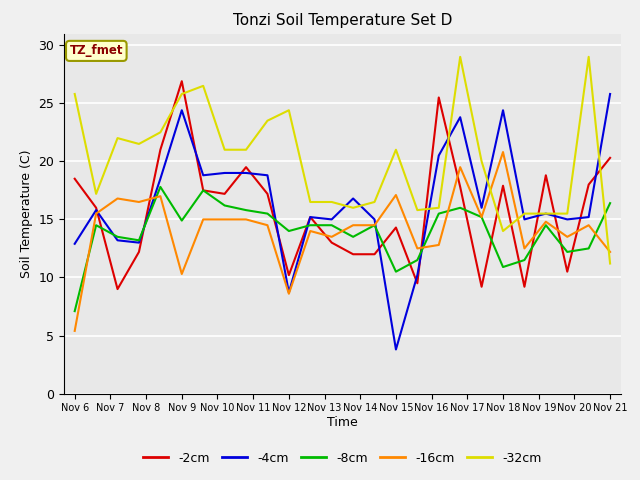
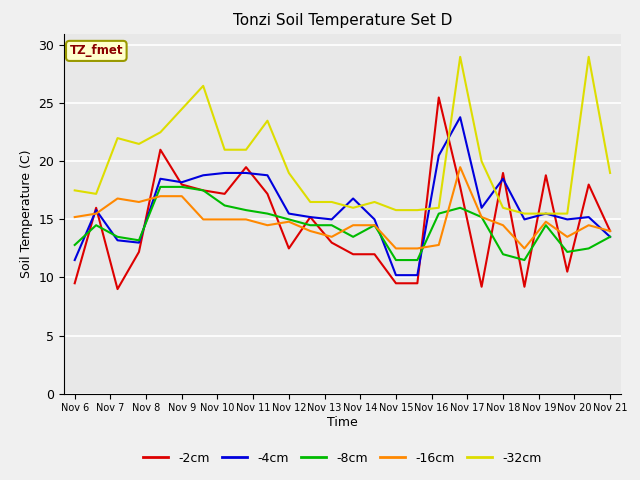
-2cm/Nov 6: 18.5 -> 9.5
-4cm/Nov 6: 12.9 -> 11.5
-8cm/Nov 6: 7.1 -> 12.8
-16cm/Nov 6: 5.4 -> 15.2
-32cm/Nov 6: 25.8 -> 17.5
-2cm/Nov 9: 26.9 -> 18.0
-4cm/Nov 9: 24.4 -> 18.2
-8cm/Nov 9: 14.9 -> 17.8
-16cm/Nov 9: 10.3 -> 17.0
-32cm/Nov 9: 25.8 -> 24.5
-2cm/Nov 12: 10.2 -> 12.5
-4cm/Nov 12: 8.7 -> 15.5
-8cm/Nov 12: 14.0 -> 15.0
-16cm/Nov 12: 8.6 -> 14.8
-32cm/Nov 12: 24.4 -> 19.0
-2cm/Nov 15: 14.3 -> 9.5
-4cm/Nov 15: 3.8 -> 10.2
-8cm/Nov 15: 10.5 -> 11.5
-16cm/Nov 15: 17.1 -> 12.5
-32cm/Nov 15: 21.0 -> 15.8
-2cm/Nov 18: 17.9 -> 19.0
-4cm/Nov 18: 24.4 -> 18.5
-8cm/Nov 18: 10.9 -> 12.0
-16cm/Nov 18: 20.8 -> 14.5
-32cm/Nov 18: 14.0 -> 16.0
-2cm/Nov 21: 20.3 -> 14.0
-4cm/Nov 21: 25.8 -> 13.5
-8cm/Nov 21: 16.4 -> 13.5
-16cm/Nov 21: 12.2 -> 14.0
-32cm/Nov 21: 11.2 -> 19.0
